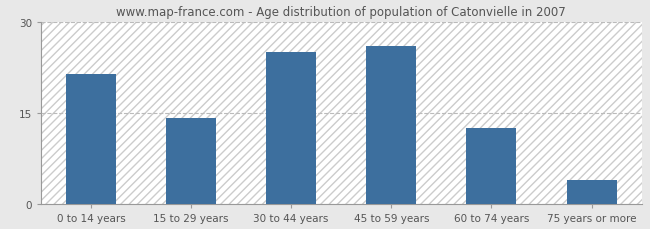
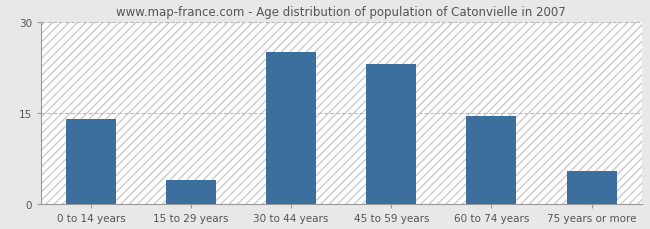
0 to 14 years: 21.4 -> 14.0
15 to 29 years: 14.2 -> 4.0
45 to 59 years: 26.0 -> 23.0
60 to 74 years: 12.6 -> 14.5
75 years or more: 4.0 -> 5.5
